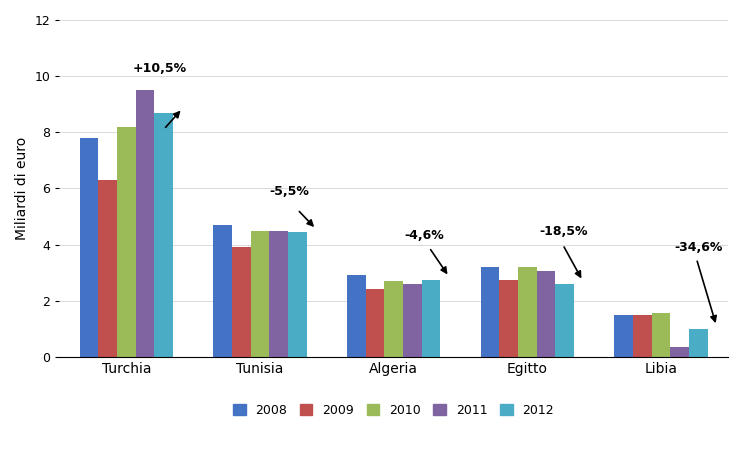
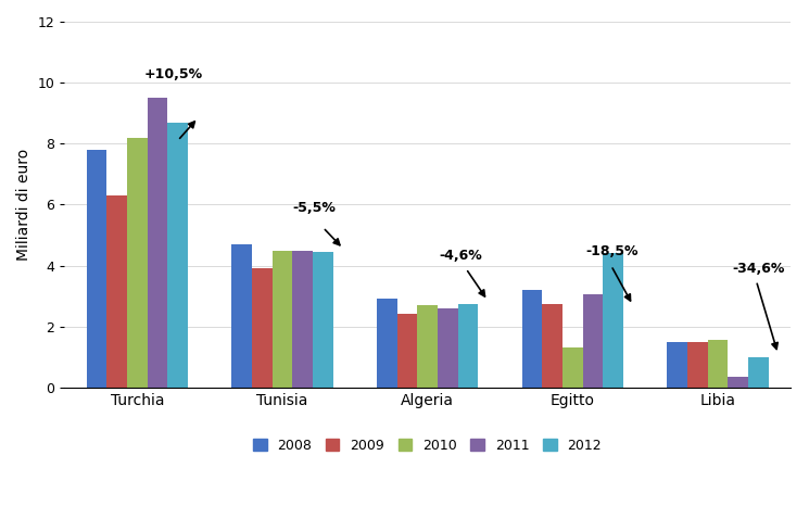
2010/Egitto: 3.20 -> 1.30
2012/Egitto: 2.60 -> 4.40
